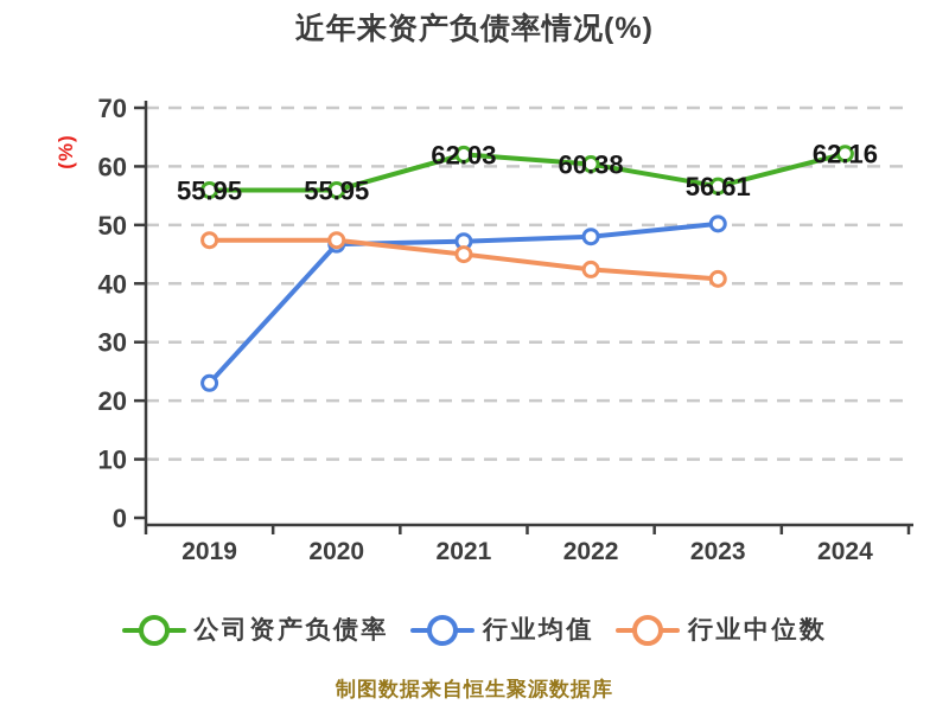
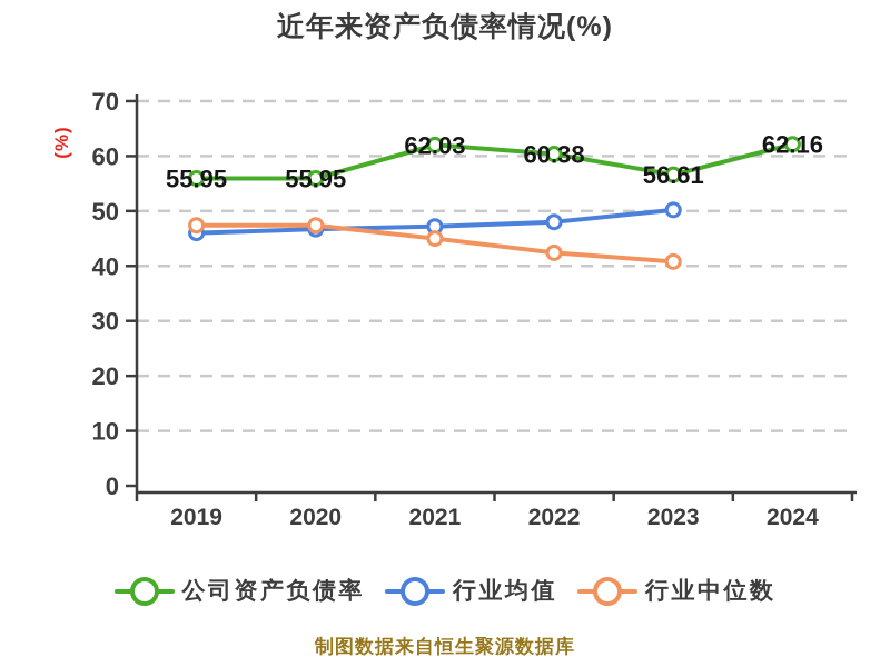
行业均值/2019: 23 -> 46
